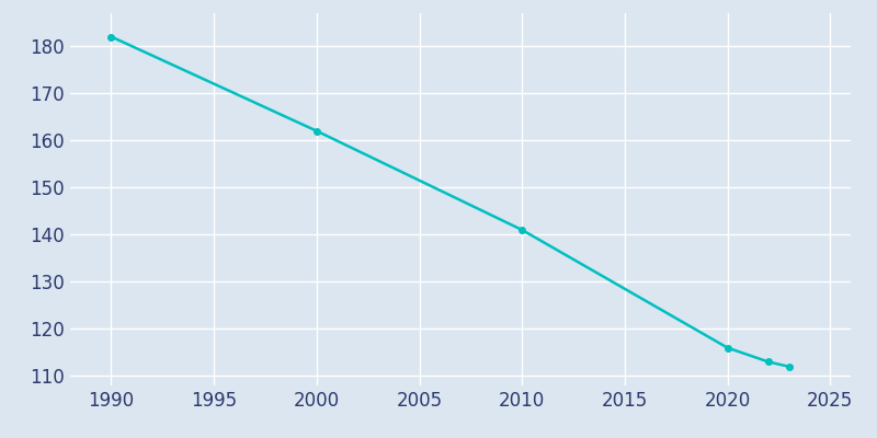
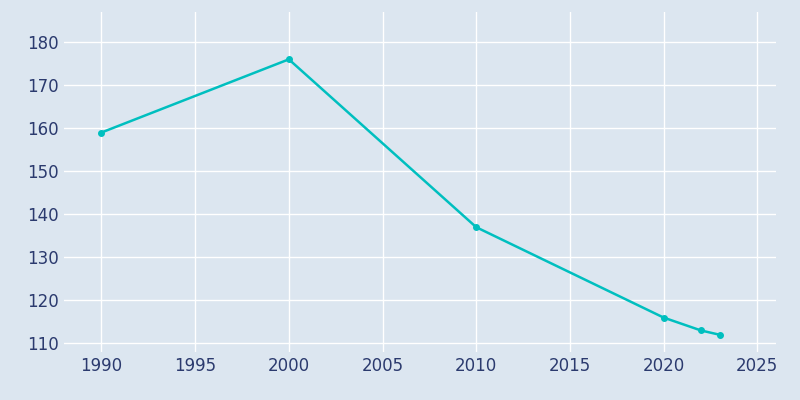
1990: 182 -> 159
2000: 162 -> 176
2010: 141 -> 137
